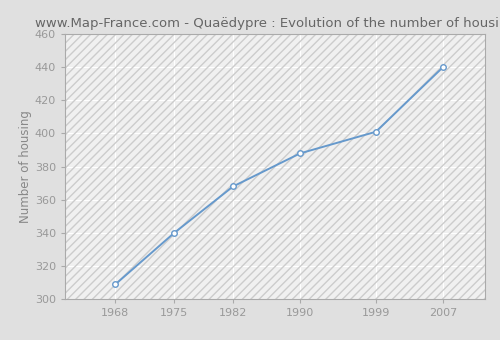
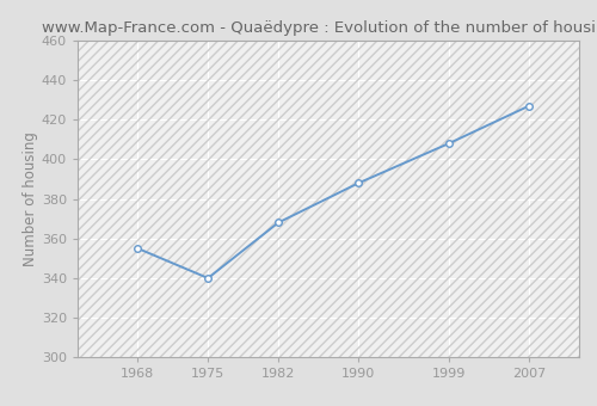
1968: 309 -> 355
1999: 401 -> 408
2007: 440 -> 427
